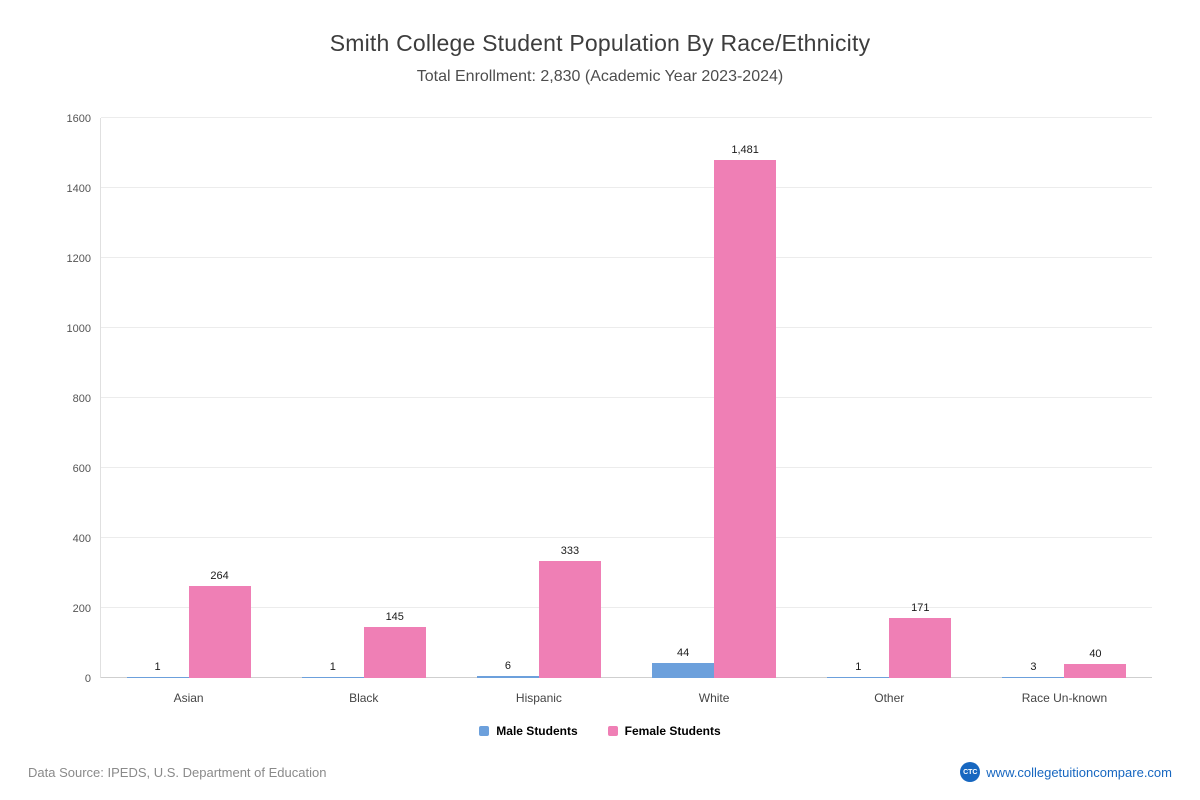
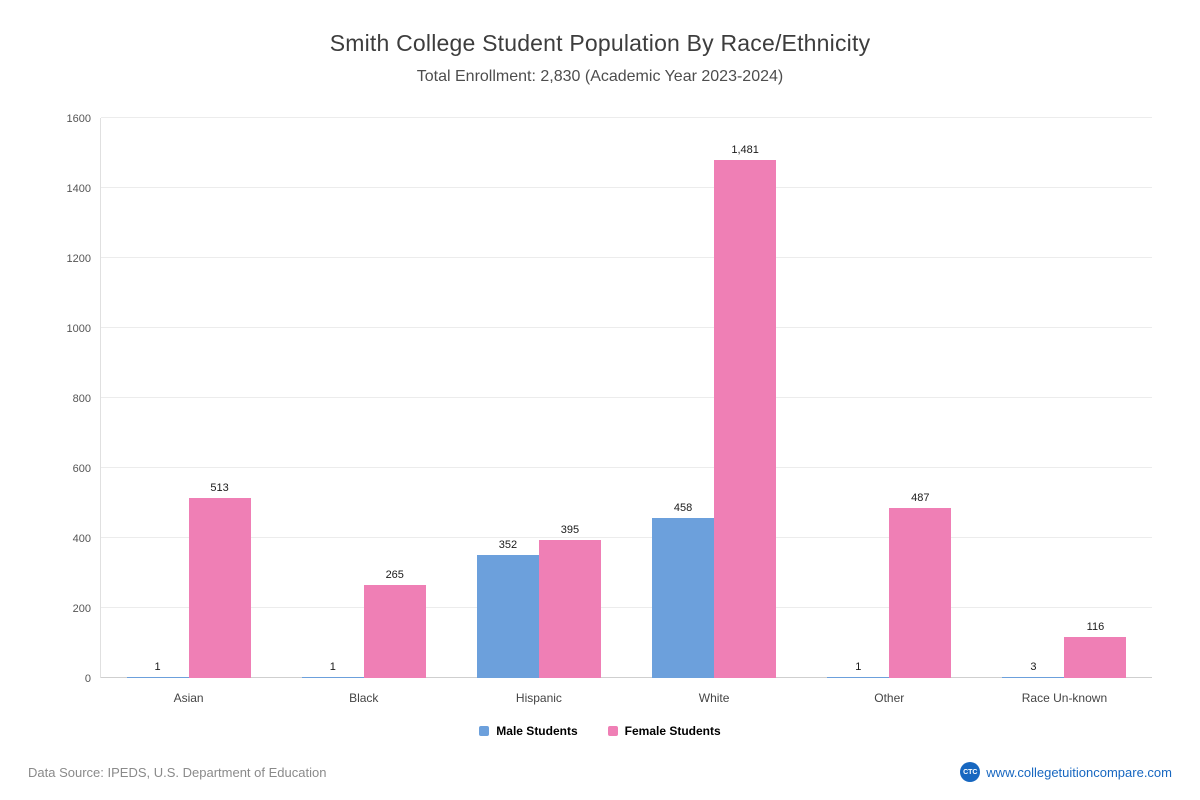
Female Students/Asian: 264 -> 513
Female Students/Black: 145 -> 265
Male Students/Hispanic: 6 -> 352
Female Students/Hispanic: 333 -> 395
Male Students/White: 44 -> 458
Female Students/Other: 171 -> 487
Female Students/Race Un-known: 40 -> 116
